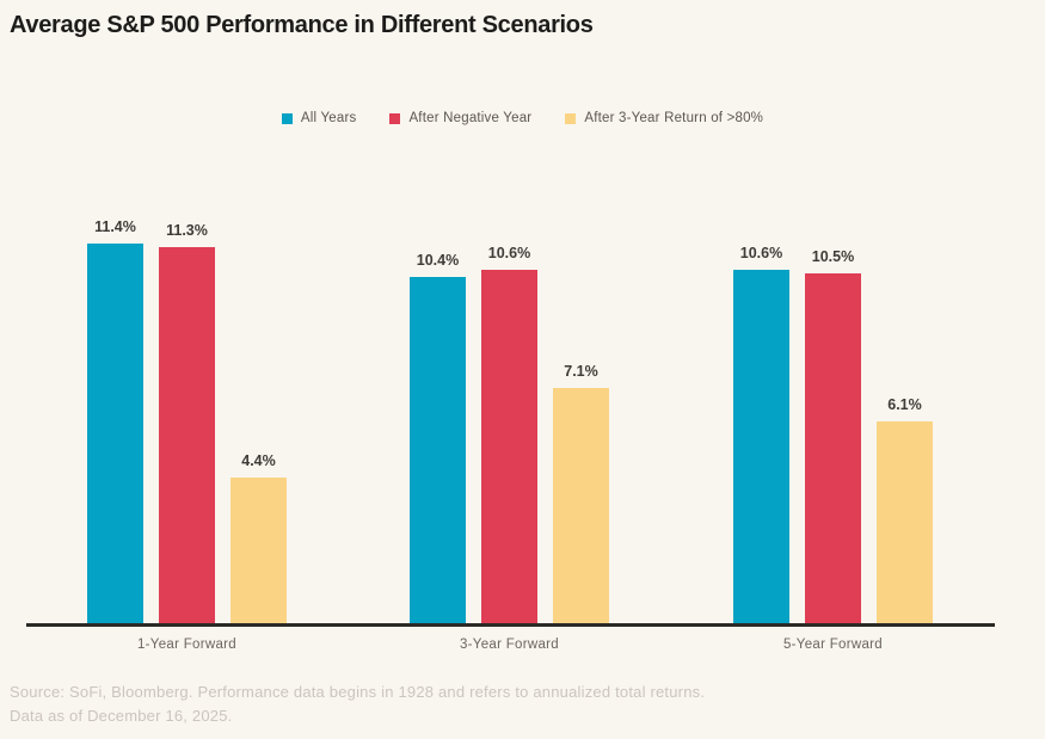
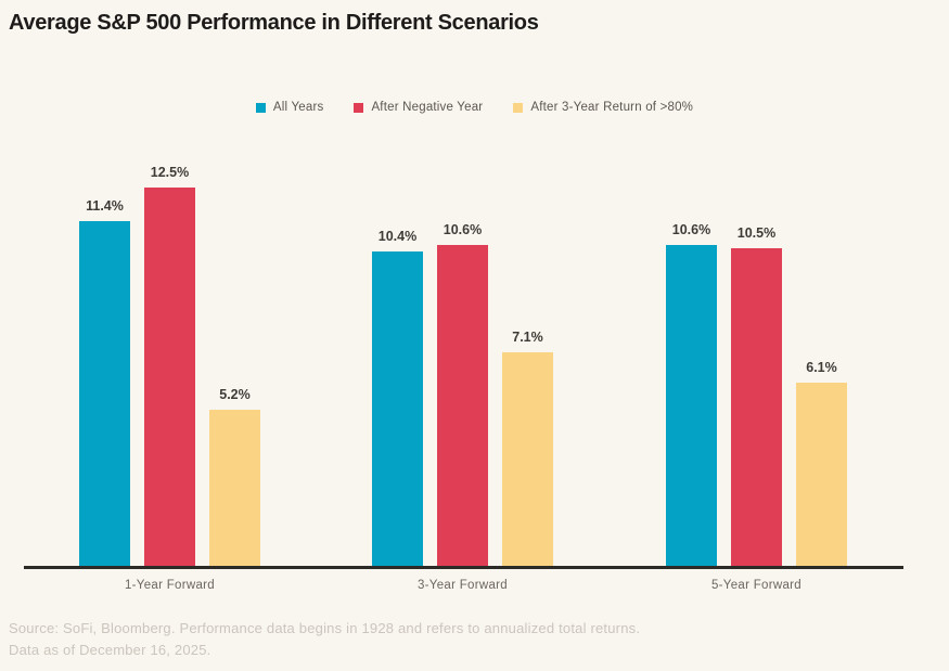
After Negative Year/1-Year Forward: 11.3% -> 12.5%
After 3-Year Return of >80%/1-Year Forward: 4.4% -> 5.2%
